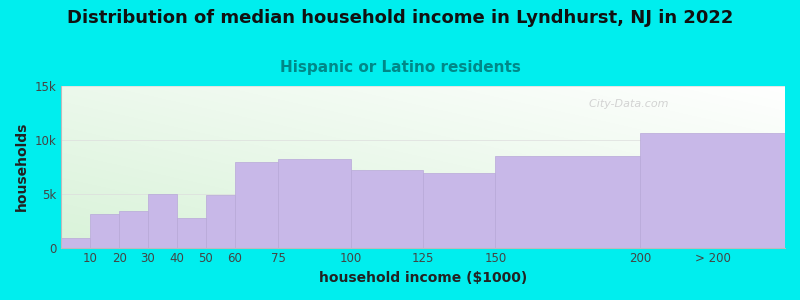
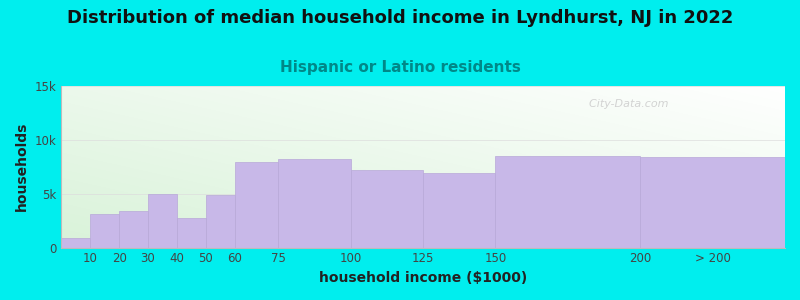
> 200: 10.6k -> 8.4k
